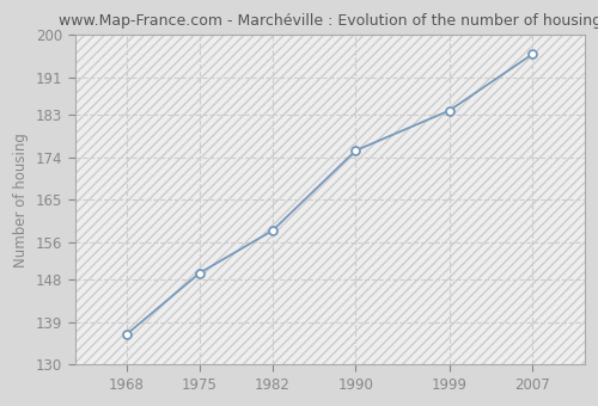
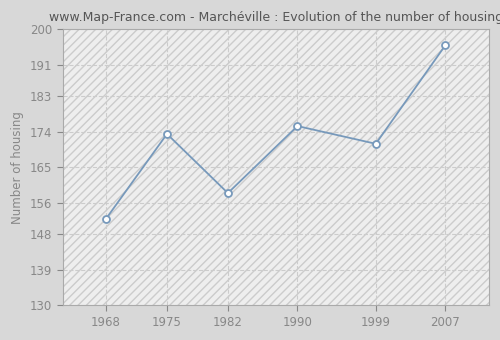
1968: 136.5 -> 152.0
1975: 149.5 -> 173.5
1999: 184.0 -> 171.0
